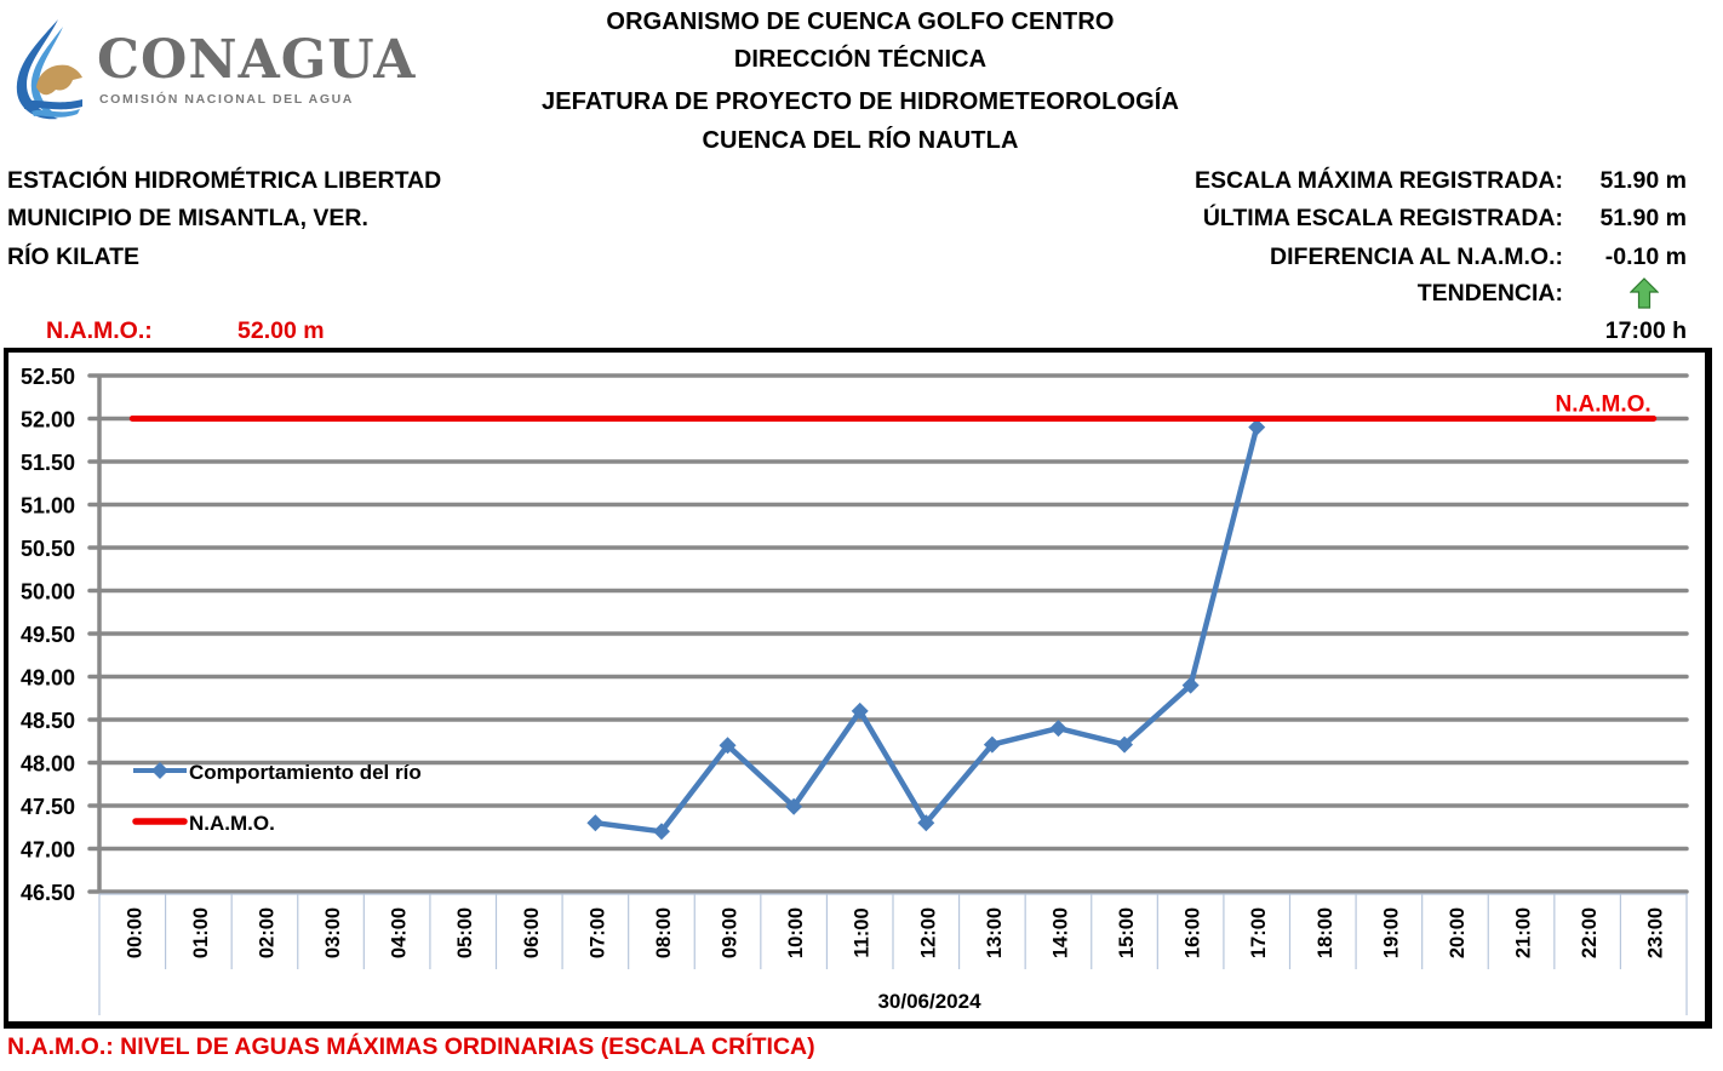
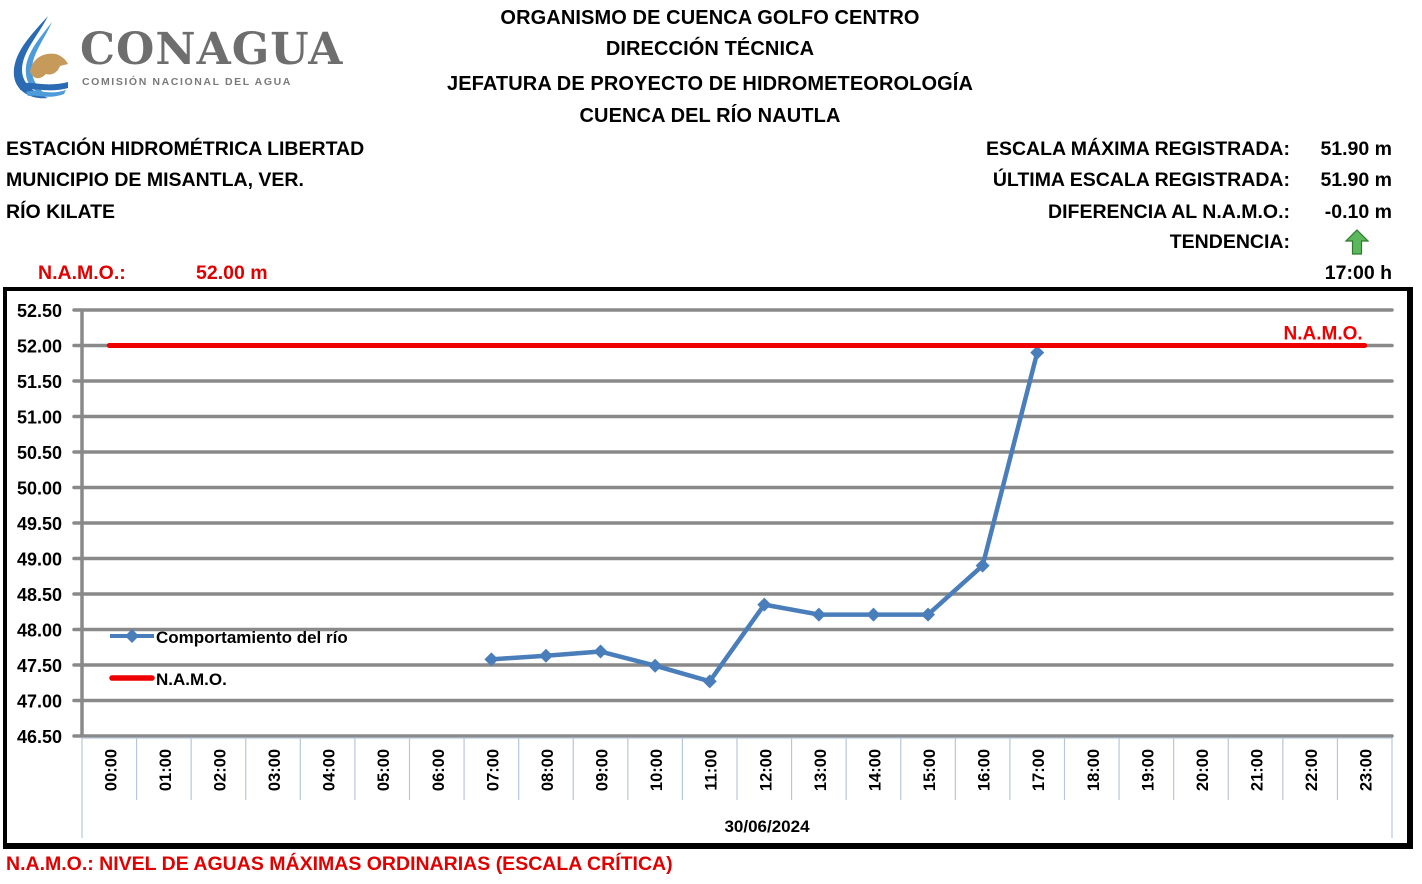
Comportamiento del río/07:00: 47.3 -> 47.6
Comportamiento del río/08:00: 47.2 -> 47.6
Comportamiento del río/09:00: 48.2 -> 47.7
Comportamiento del río/11:00: 48.6 -> 47.3
Comportamiento del río/12:00: 47.3 -> 48.4
Comportamiento del río/14:00: 48.4 -> 48.2
